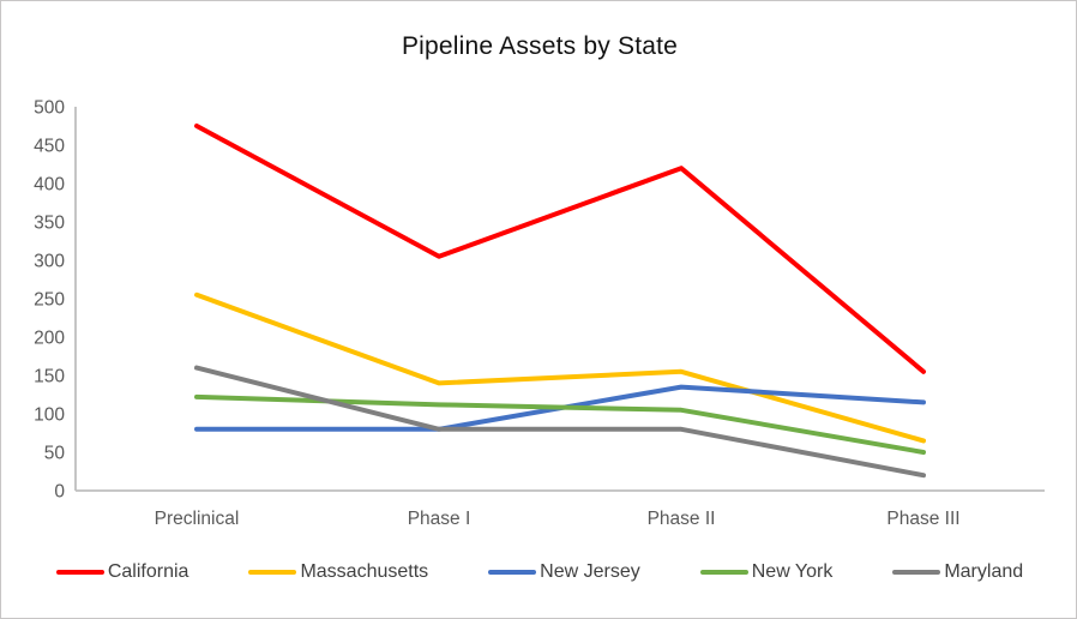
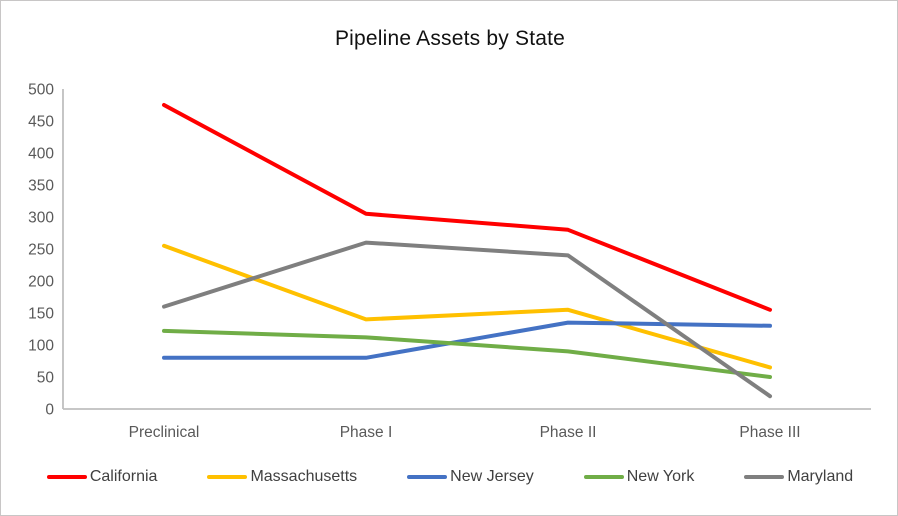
Maryland/Phase I: 80 -> 260
California/Phase II: 420 -> 280
New York/Phase II: 100 -> 90
Maryland/Phase II: 80 -> 240
New Jersey/Phase III: 120 -> 130
